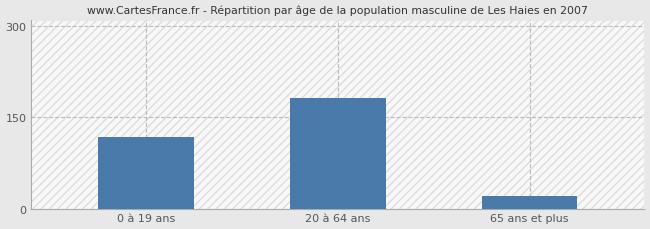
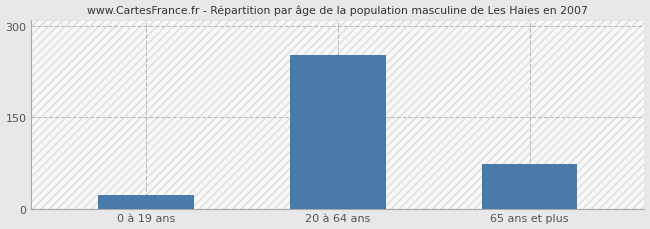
0 à 19 ans: 118 -> 22
20 à 64 ans: 182 -> 252
65 ans et plus: 20 -> 74
